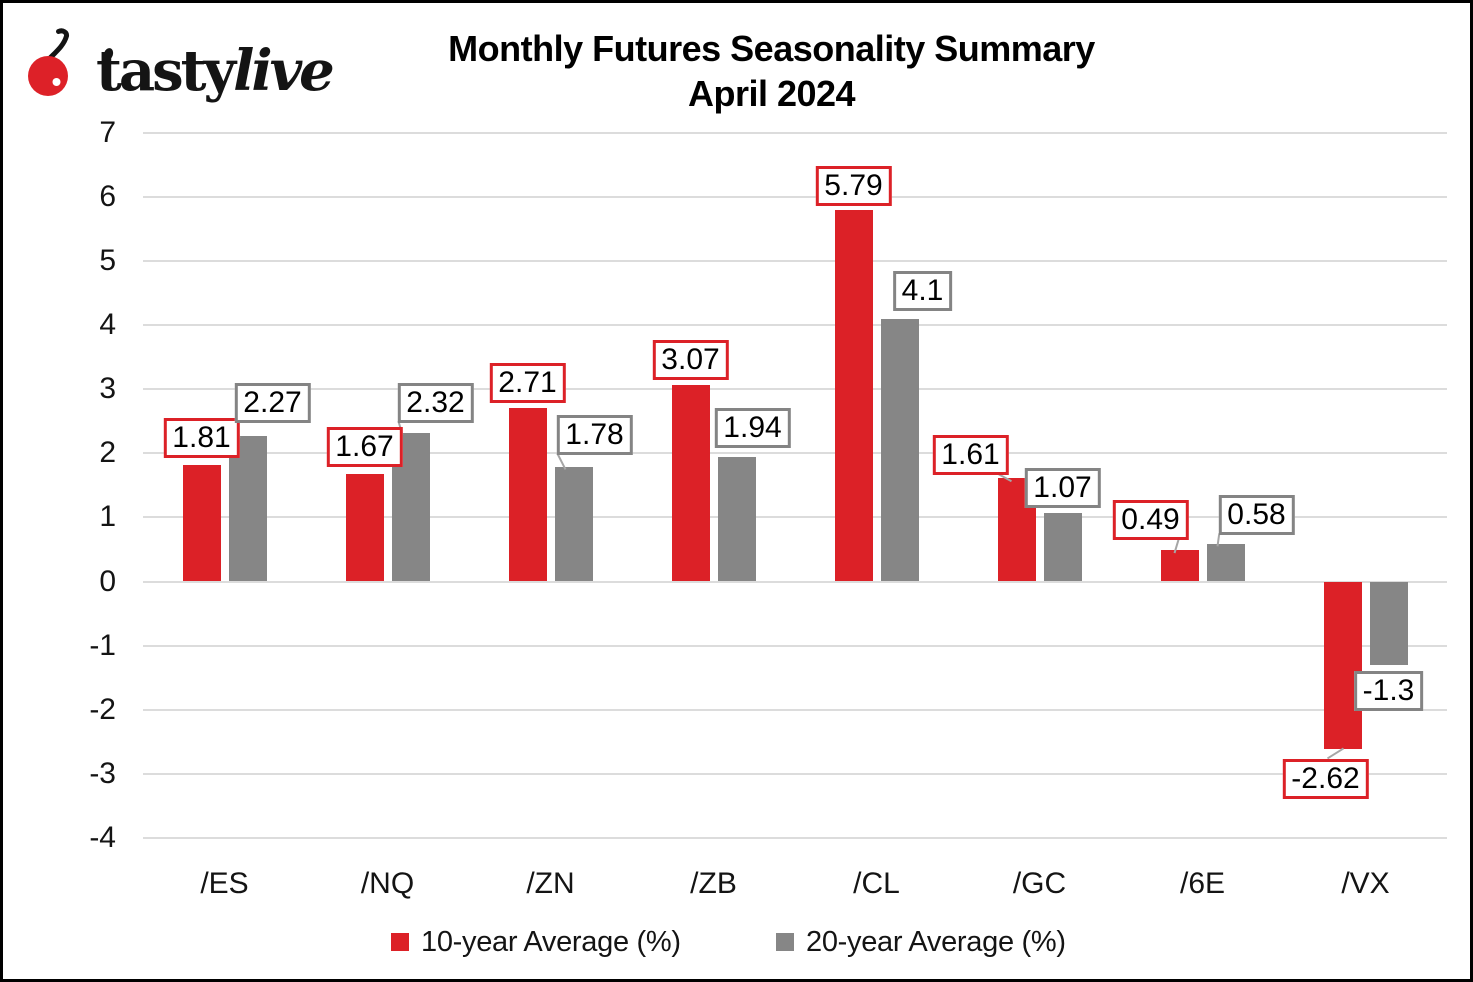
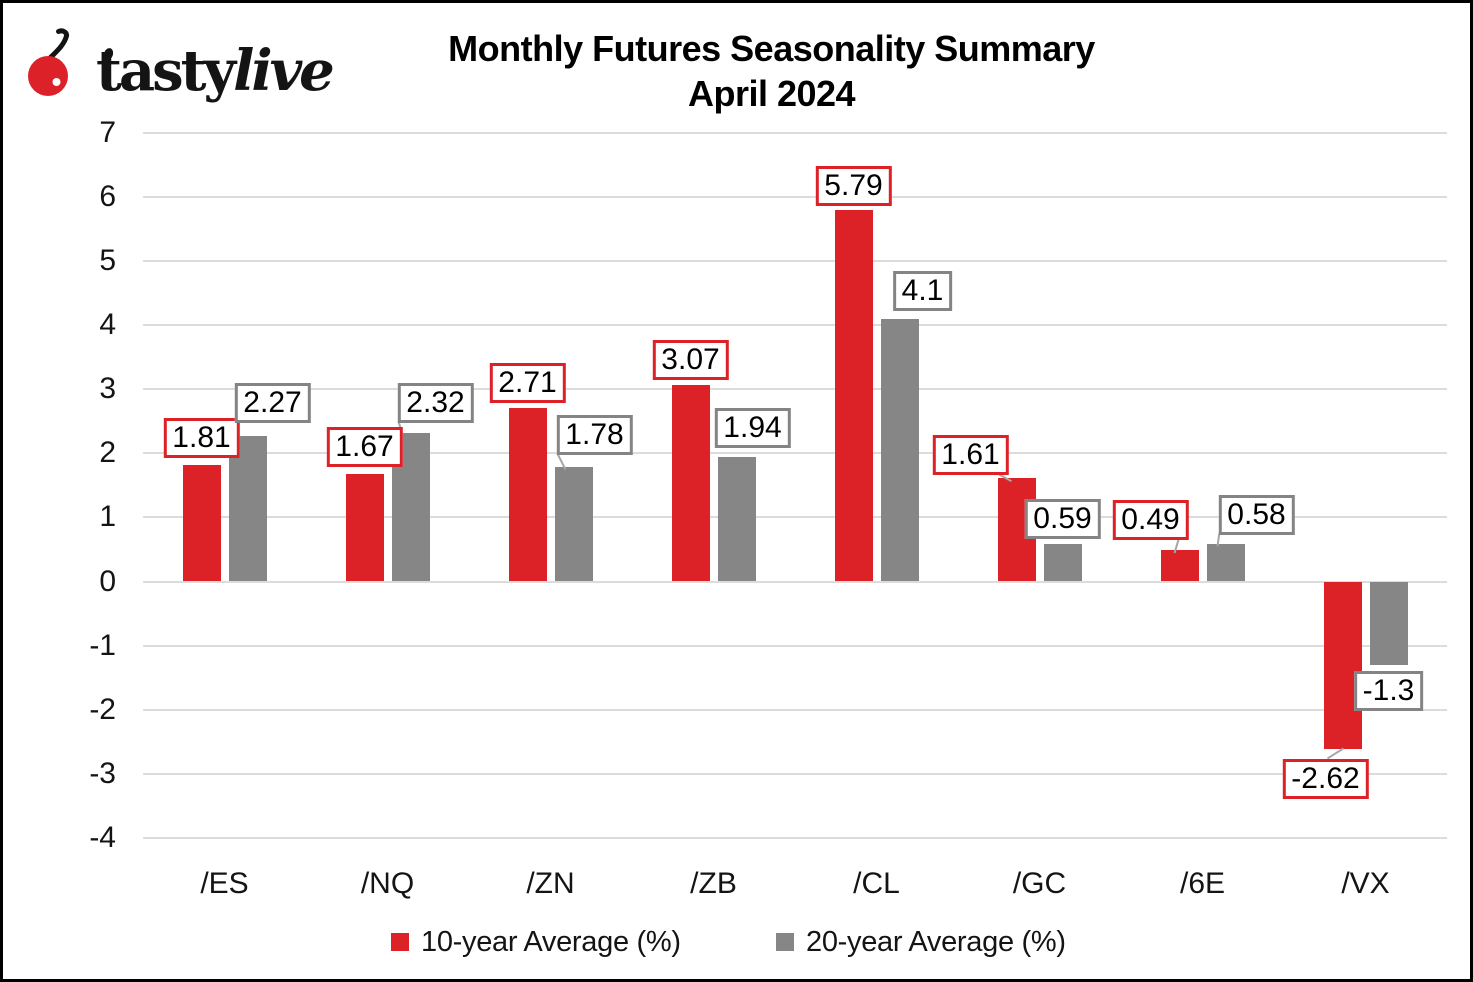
20-year Average (%)//GC: 1.07 -> 0.59
